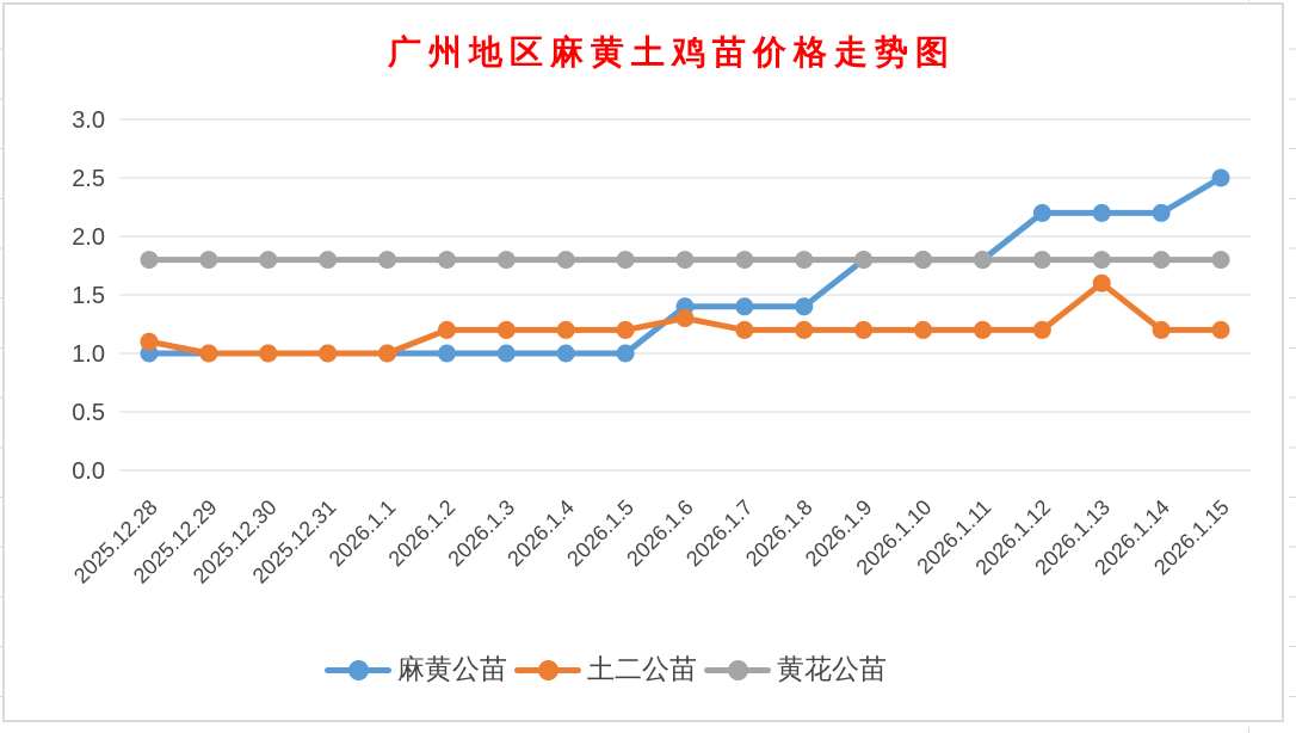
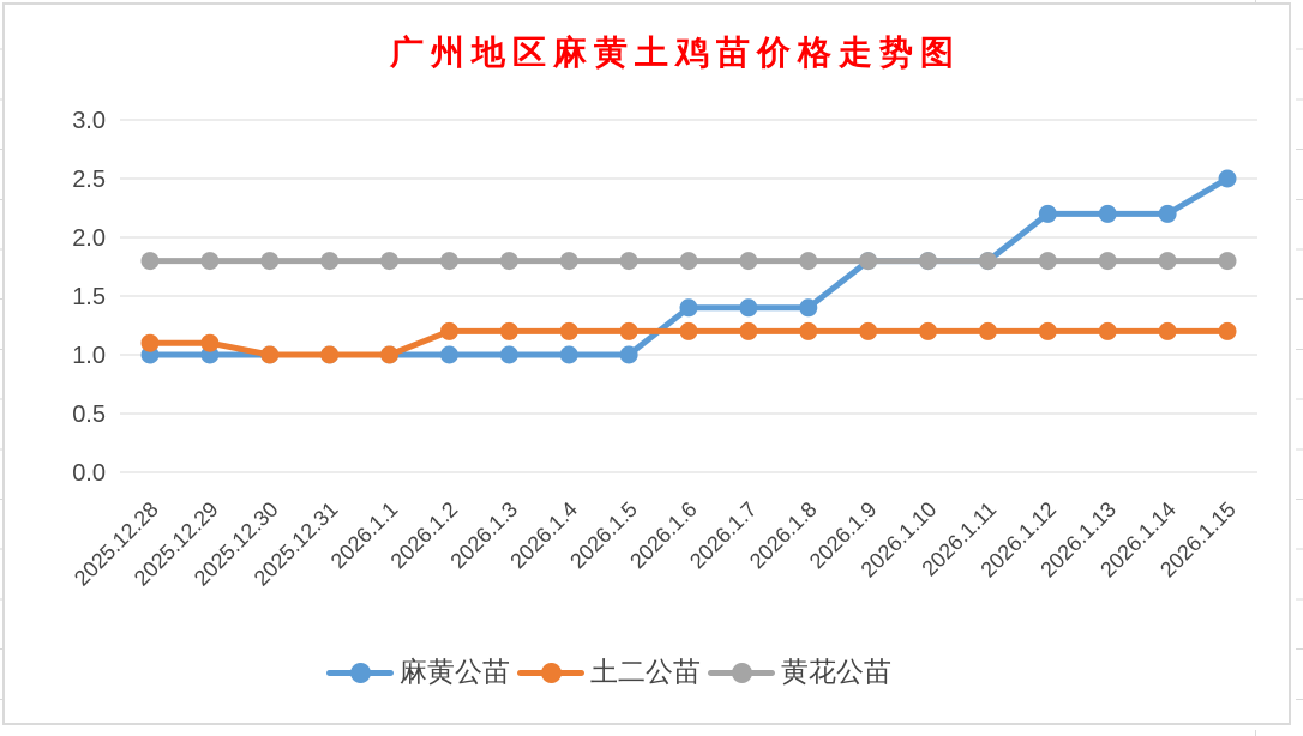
土二公苗/2025.12.29: 1.0 -> 1.1
土二公苗/2026.1.6: 1.3 -> 1.2
土二公苗/2026.1.13: 1.6 -> 1.2
